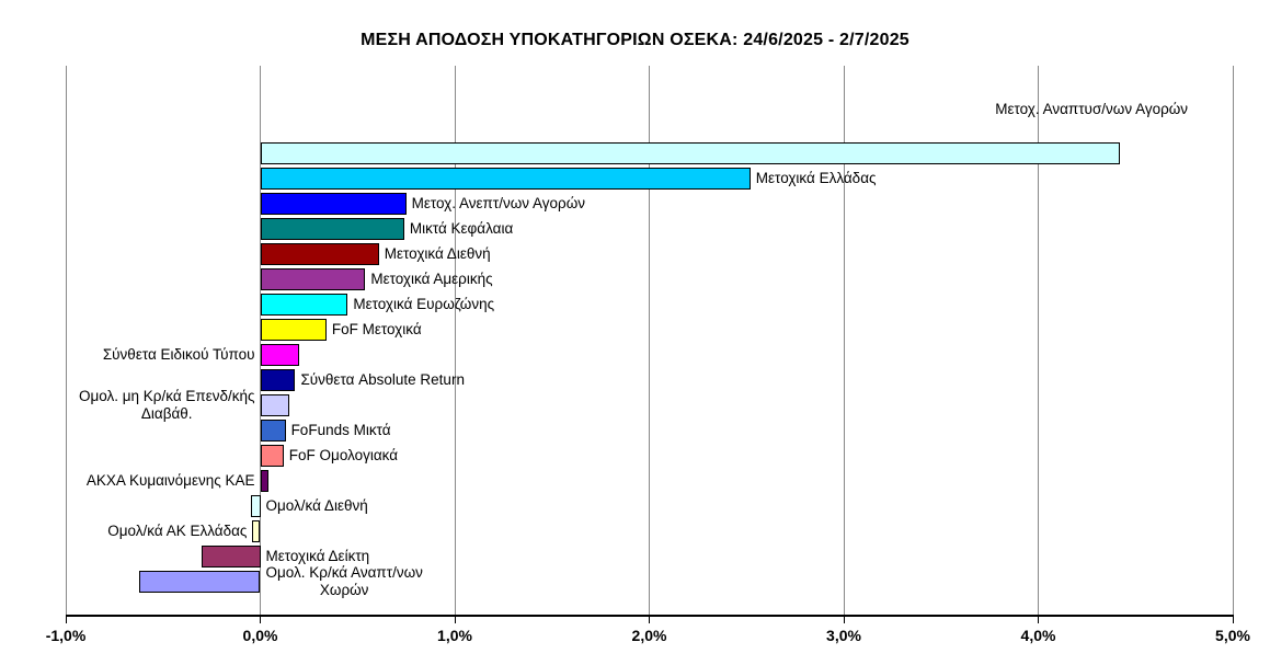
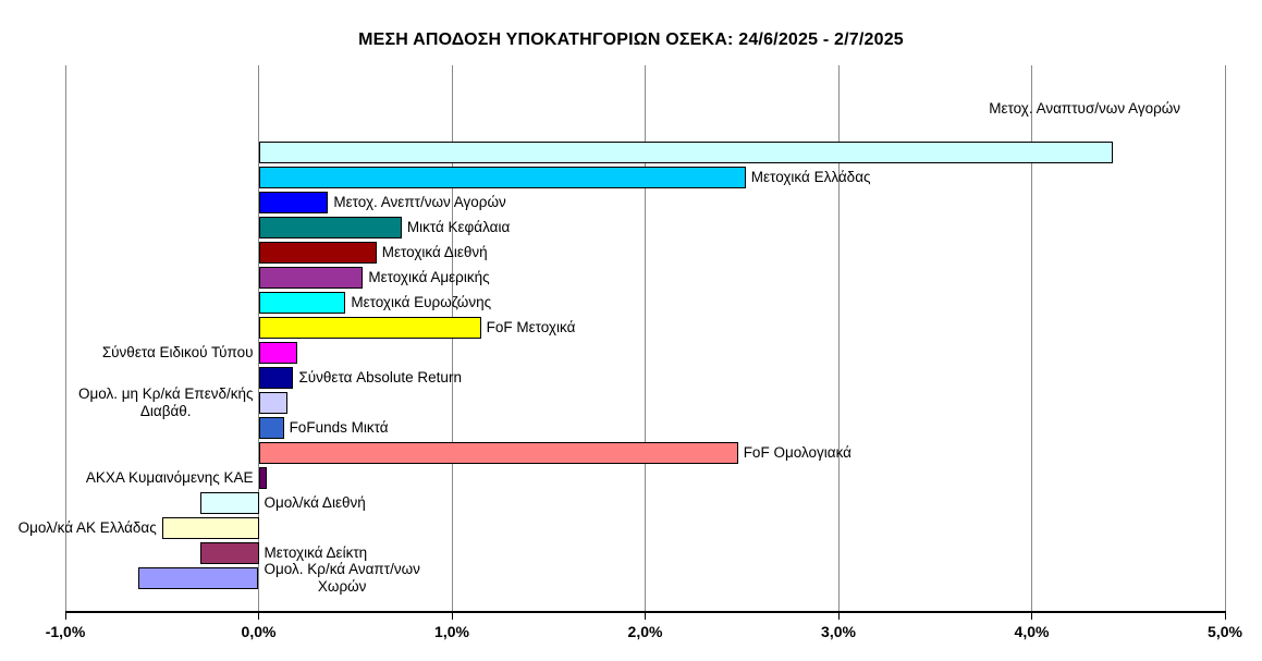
Μετοχ. Ανεπτ/νων Αγορών: 0,75% -> 0,36%
FoF Μετοχικά: 0,34% -> 1,15%
FoF Ομολογιακά: 0,12% -> 2,48%
Ομολ/κά Διεθνή: -0,05% -> -0,30%
Ομολ/κά ΑΚ Ελλάδας: -0,04% -> -0,50%
